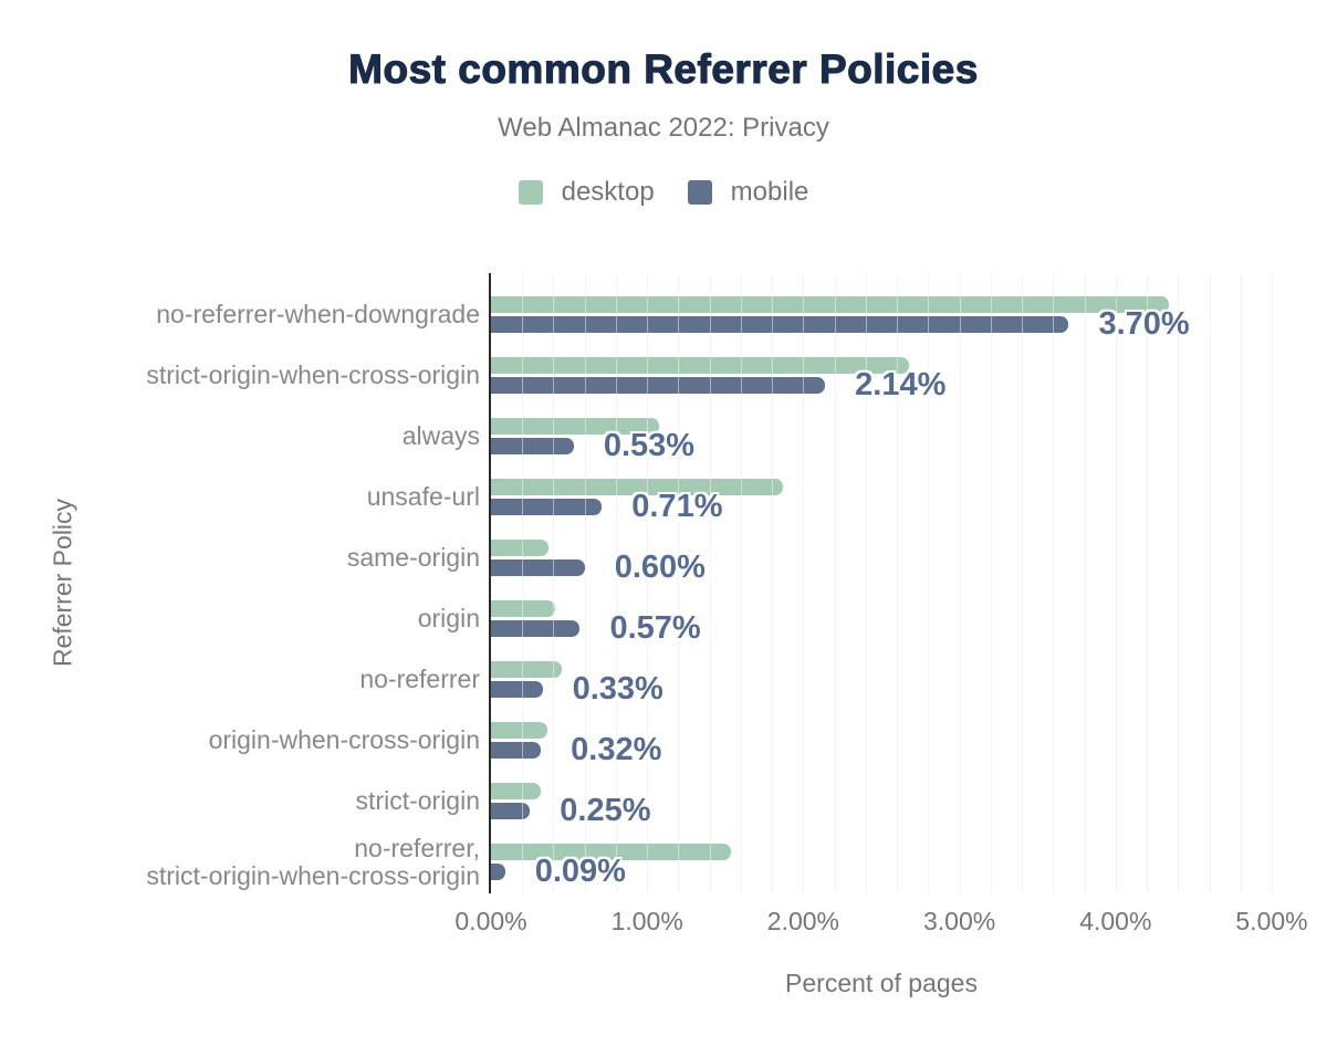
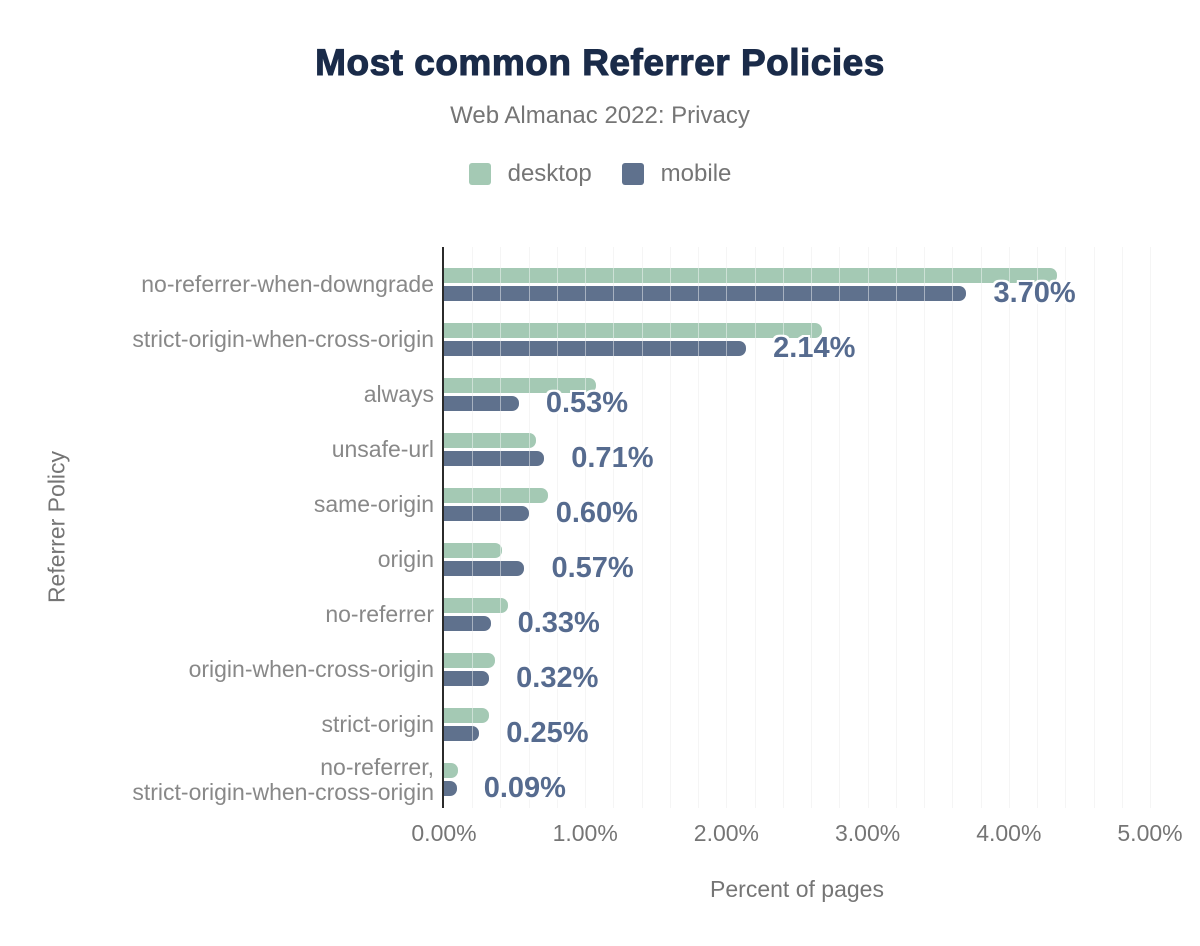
desktop/unsafe-url: 1.87% -> 0.65%
desktop/same-origin: 0.37% -> 0.74%
desktop/no-referrer, strict-origin-when-cross-origin: 1.54% -> 0.10%
